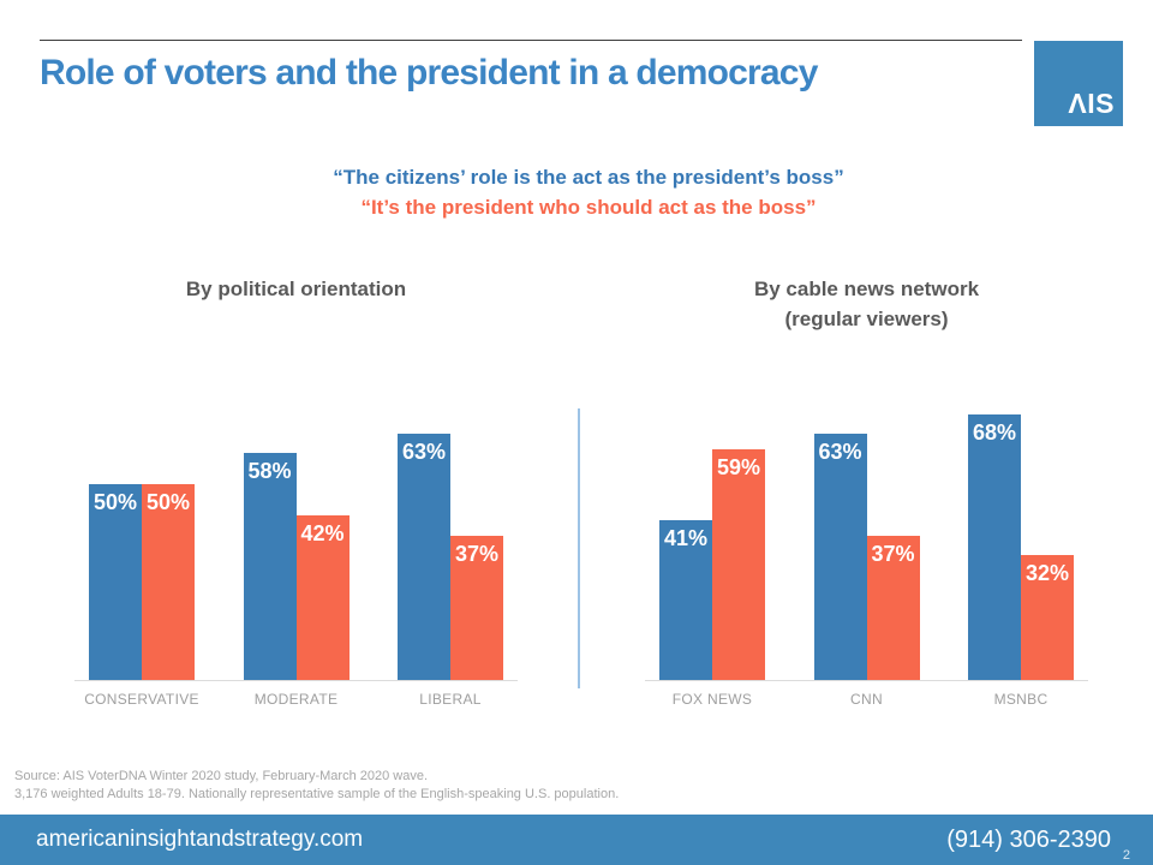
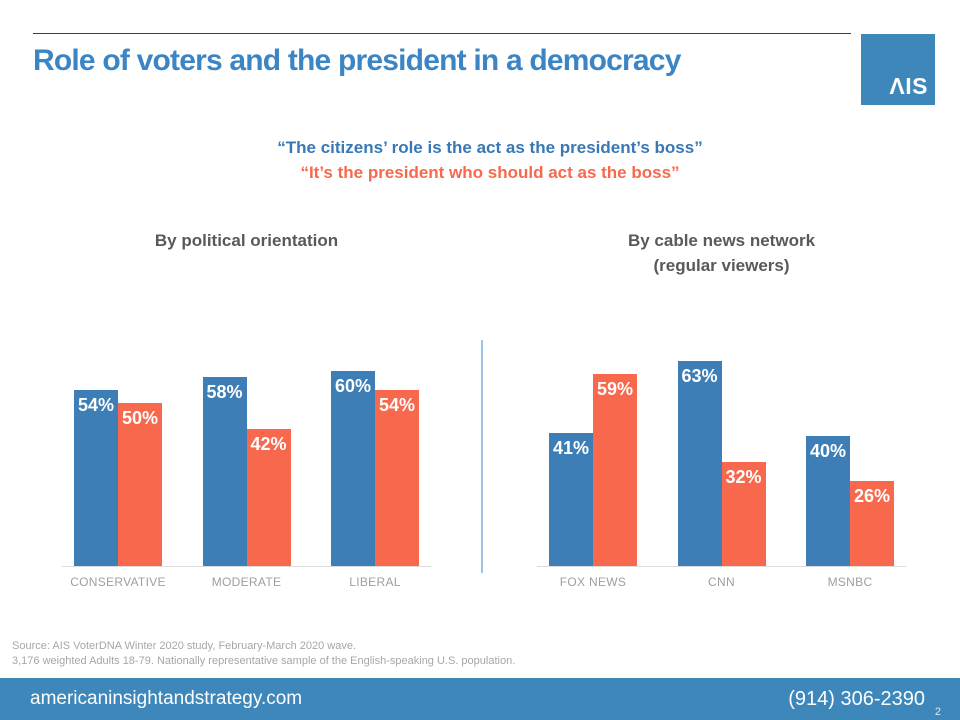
By political orientation/“The citizens’ role is the act as the president’s boss”/CONSERVATIVE: 50% -> 54%
By political orientation/“The citizens’ role is the act as the president’s boss”/LIBERAL: 63% -> 60%
By political orientation/“It’s the president who should act as the boss”/LIBERAL: 37% -> 54%
By cable news network/“It’s the president who should act as the boss”/CNN: 37% -> 32%
By cable news network/“The citizens’ role is the act as the president’s boss”/MSNBC: 68% -> 40%
By cable news network/“It’s the president who should act as the boss”/MSNBC: 32% -> 26%
